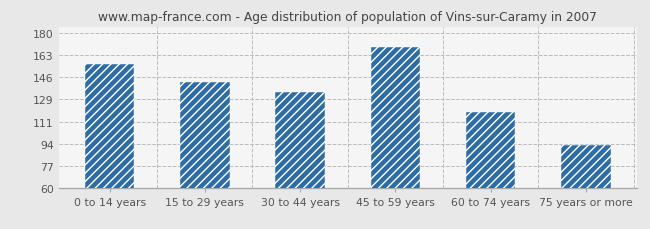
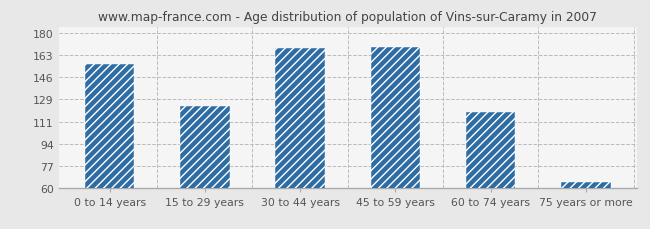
15 to 29 years: 142 -> 123
30 to 44 years: 134 -> 168
75 years or more: 93 -> 64
